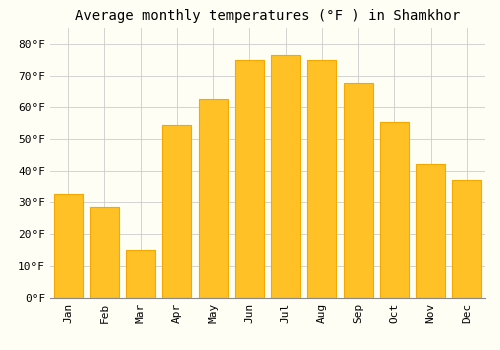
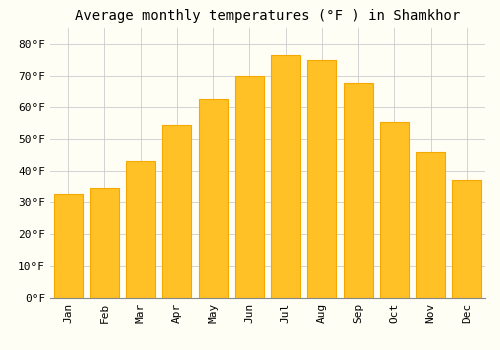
Feb: 28.5°F -> 34.5°F
Mar: 15.0°F -> 43.0°F
Jun: 75.0°F -> 70.0°F
Nov: 42.0°F -> 46.0°F
